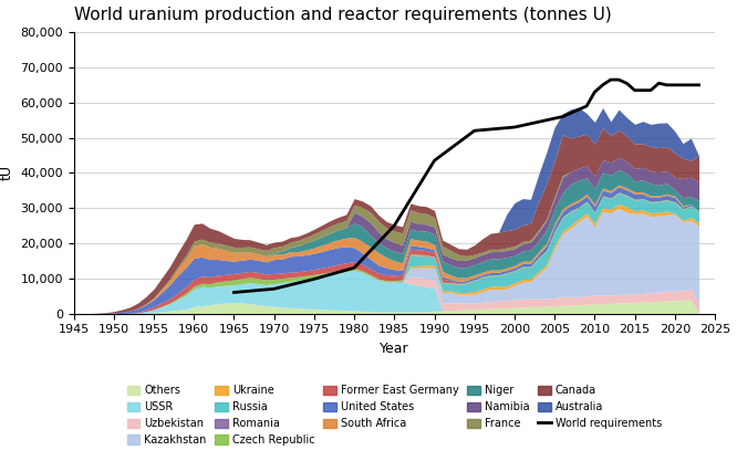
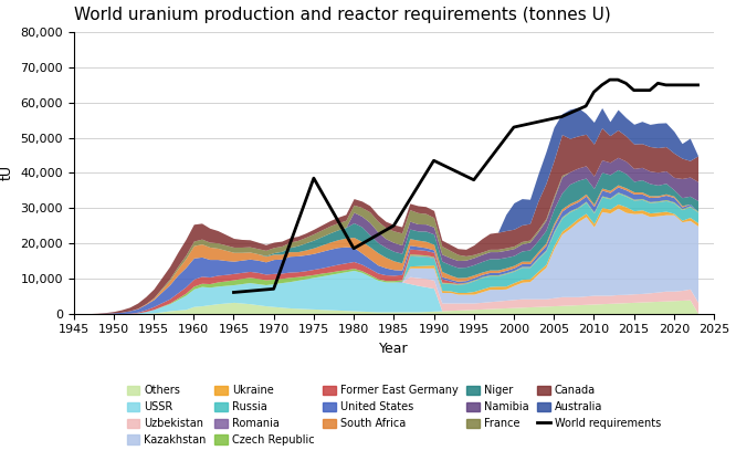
World requirements/1975: 9,800 -> 38,500
World requirements/1980: 13,000 -> 18,500
World requirements/1995: 52,000 -> 38,000
